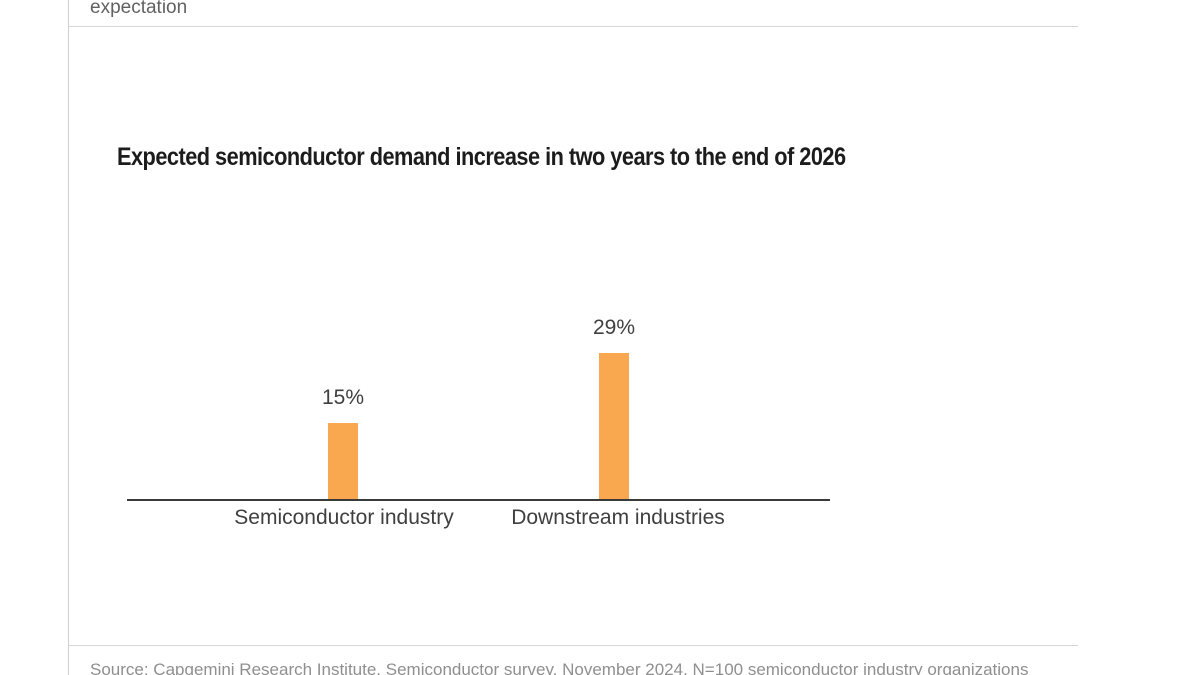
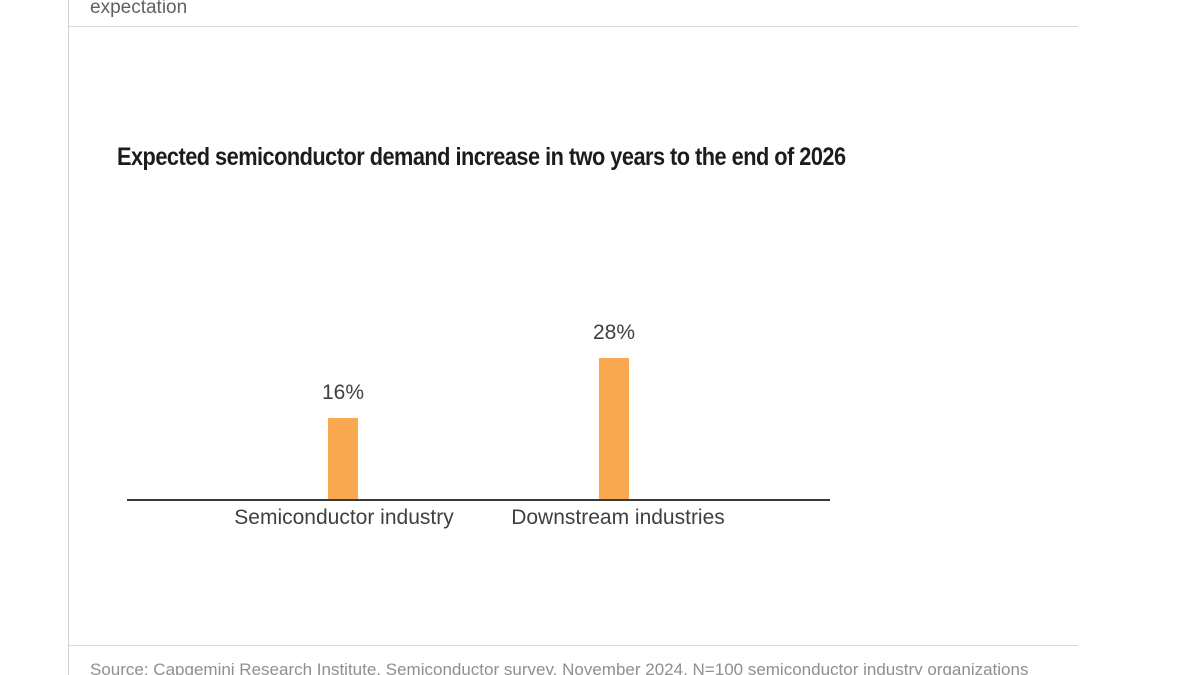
Semiconductor industry: 15% -> 16%
Downstream industries: 29% -> 28%
